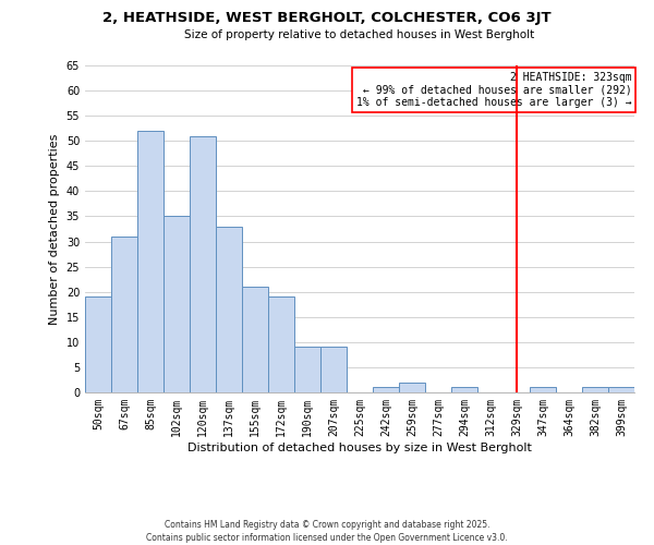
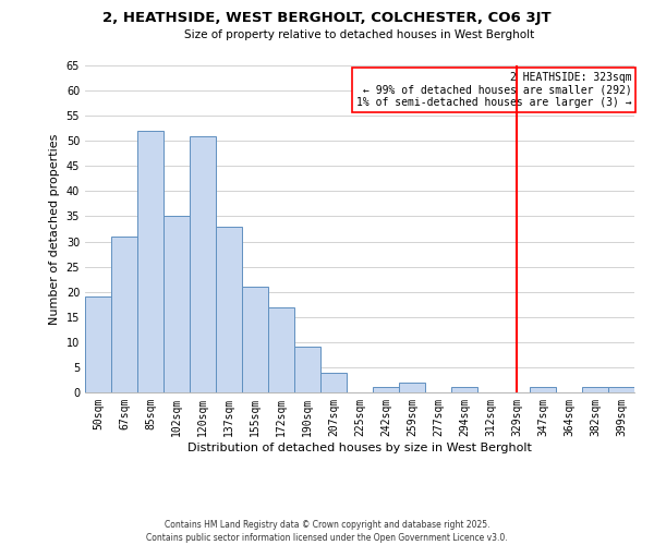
172sqm: 19 -> 17
207sqm: 9 -> 4
